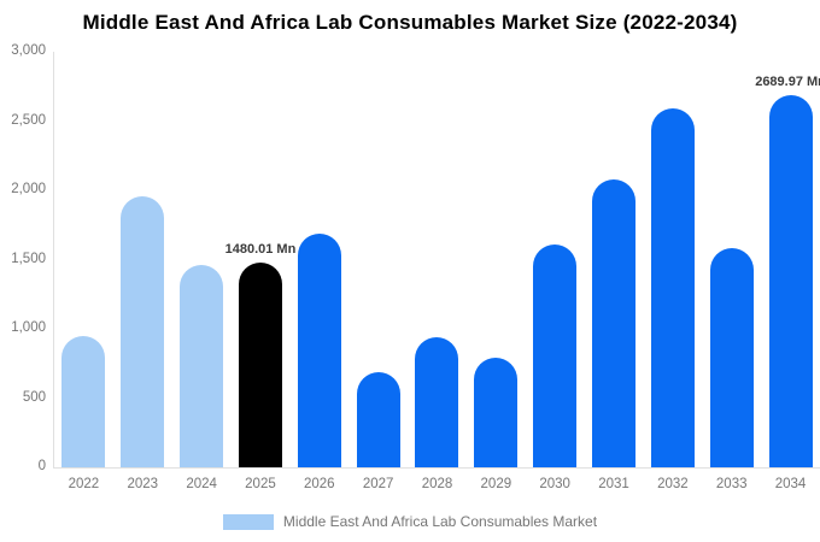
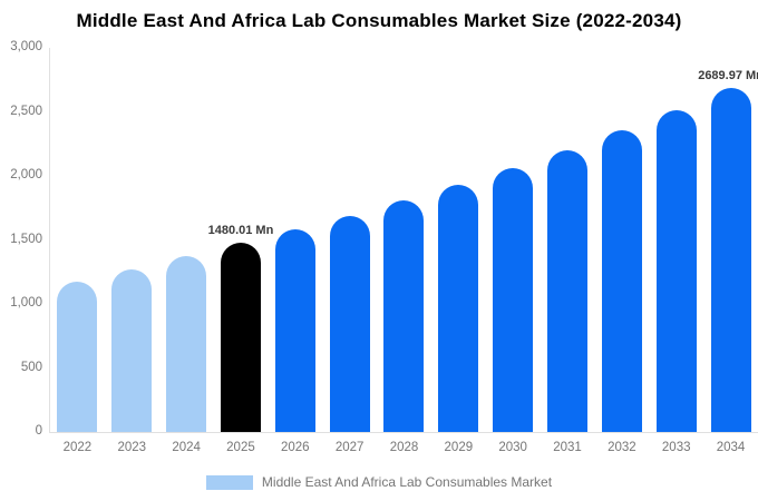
2022: 950 -> 1170
2023: 1960 -> 1270
2024: 1460 -> 1370
2026: 1690 -> 1580
2027: 690 -> 1690
2028: 940 -> 1810
2029: 790 -> 1930
2030: 1610 -> 2060
2031: 2080 -> 2200
2032: 2590 -> 2360
2033: 1580 -> 2520
